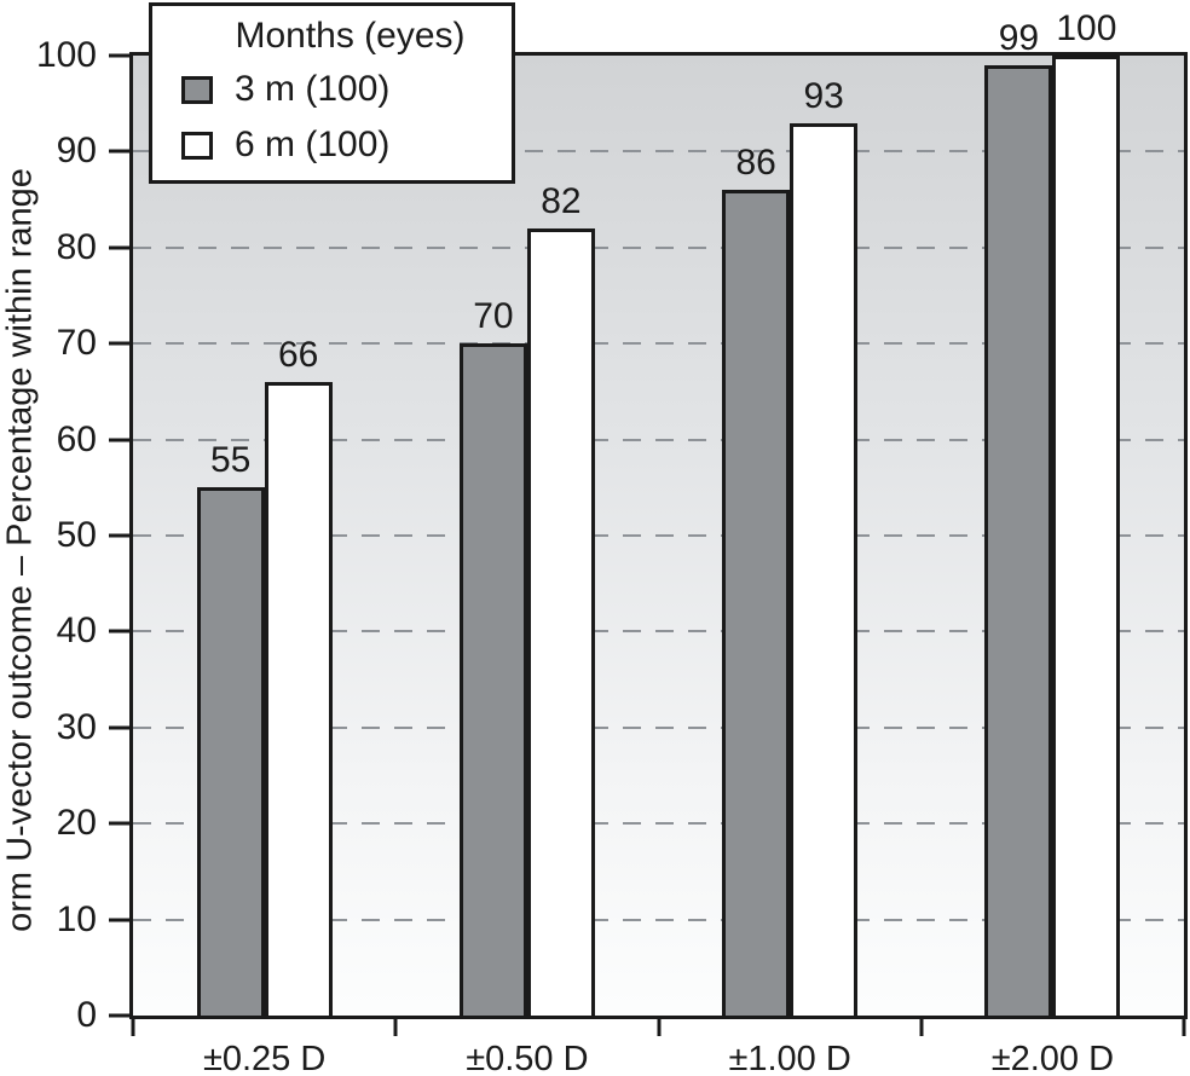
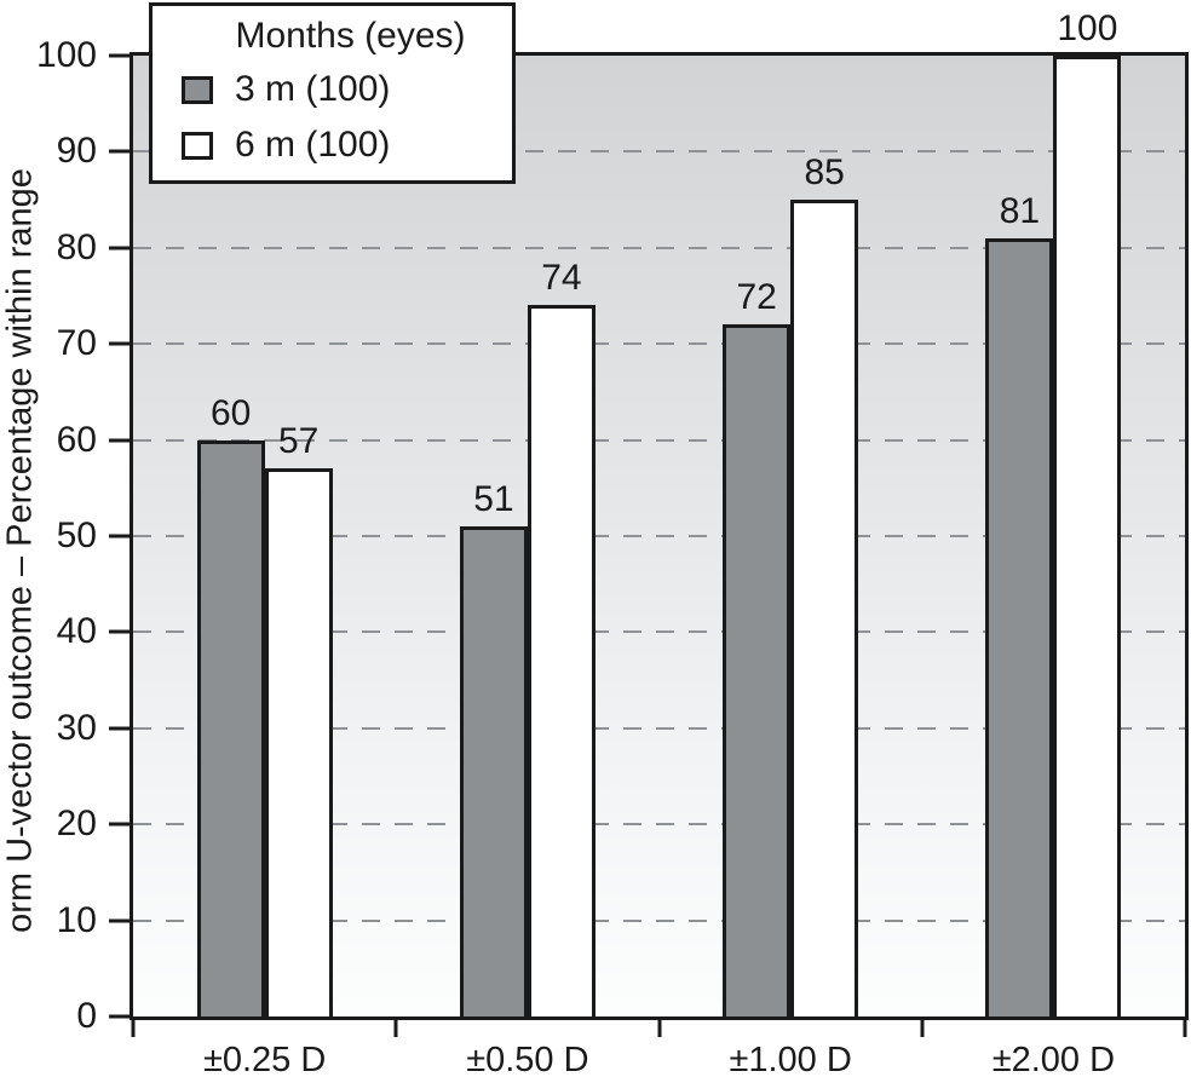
3 m (100)/±0.25 D: 55 -> 60
6 m (100)/±0.25 D: 66 -> 57
3 m (100)/±0.50 D: 70 -> 51
6 m (100)/±0.50 D: 82 -> 74
3 m (100)/±1.00 D: 86 -> 72
6 m (100)/±1.00 D: 93 -> 85
3 m (100)/±2.00 D: 99 -> 81
